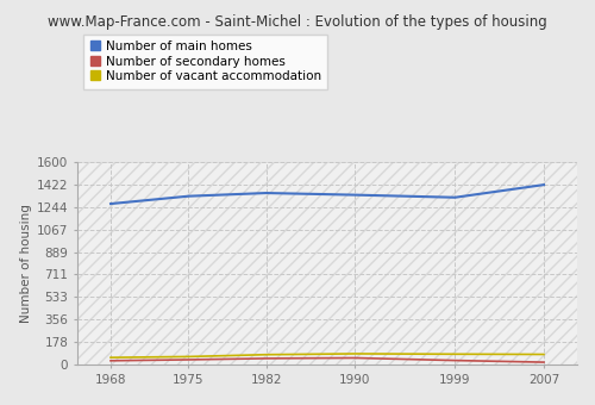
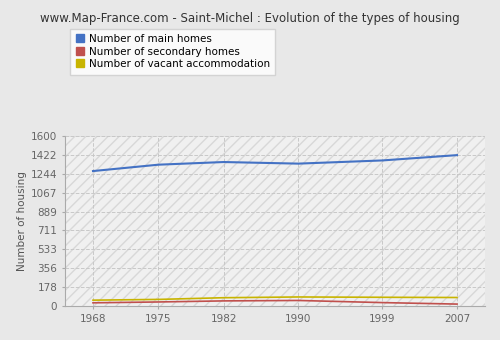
Number of main homes/1999: 1320 -> 1370
